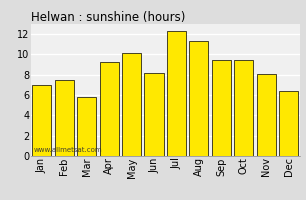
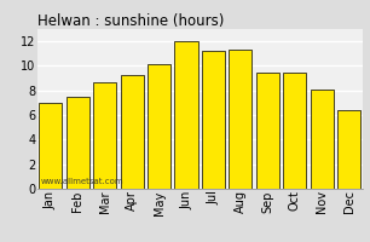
Mar: 5.8 -> 8.7
Jun: 8.2 -> 12.0
Jul: 12.3 -> 11.2
